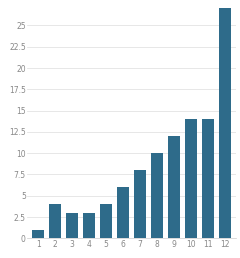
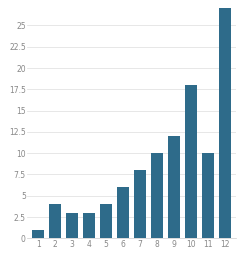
10: 14 -> 18
11: 14 -> 10
